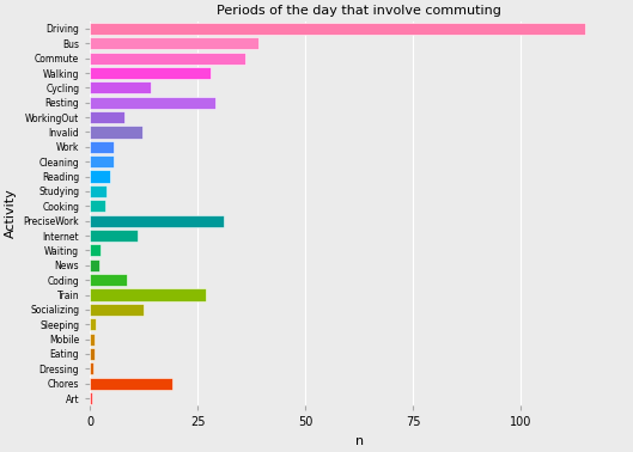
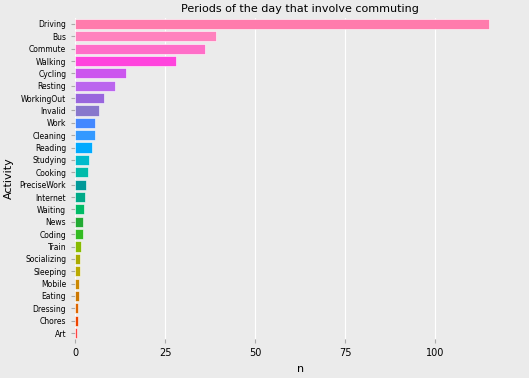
Resting: 29.0 -> 11.0
Invalid: 12.0 -> 6.5
PreciseWork: 31.0 -> 3.0
Internet: 11.0 -> 2.8
Coding: 8.5 -> 2.0
Train: 27.0 -> 1.7
Socializing: 12.5 -> 1.4
Chores: 19.0 -> 0.6
